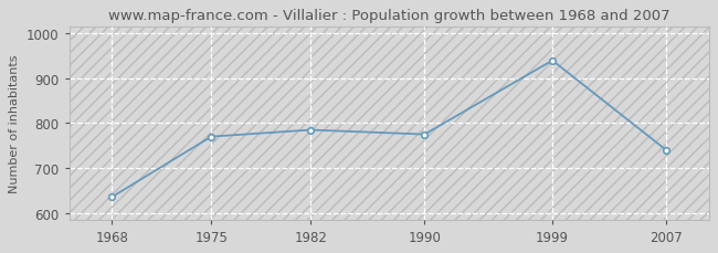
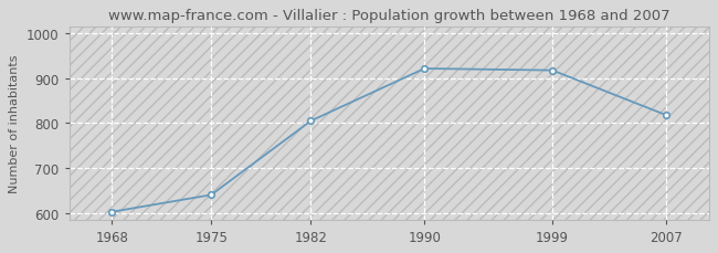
1968: 635 -> 602
1975: 770 -> 640
1982: 785 -> 805
1990: 775 -> 922
1999: 940 -> 918
2007: 740 -> 818
